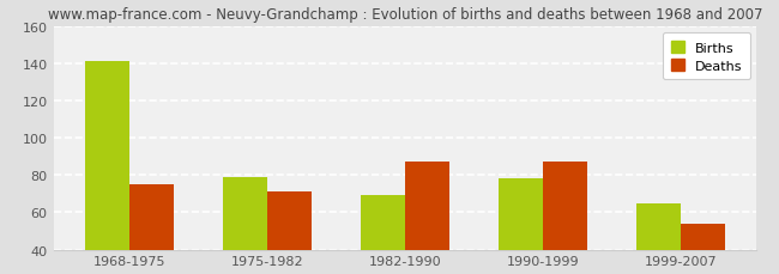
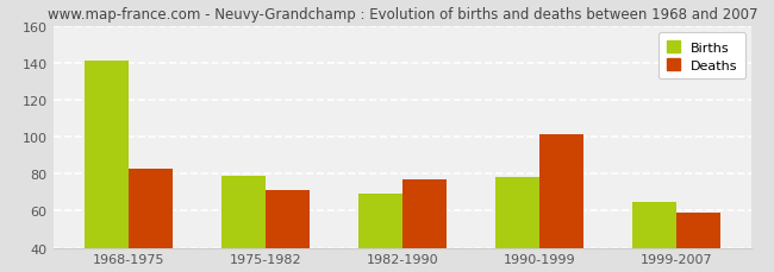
Deaths/1968-1975: 75 -> 83
Deaths/1982-1990: 87 -> 77
Deaths/1990-1999: 87 -> 101
Deaths/1999-2007: 54 -> 59
